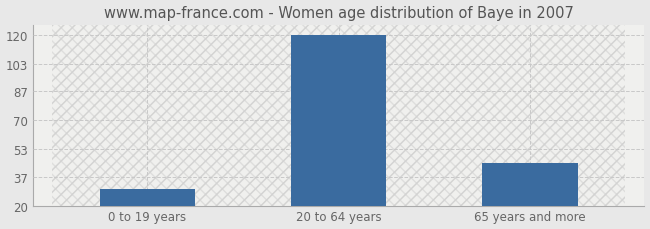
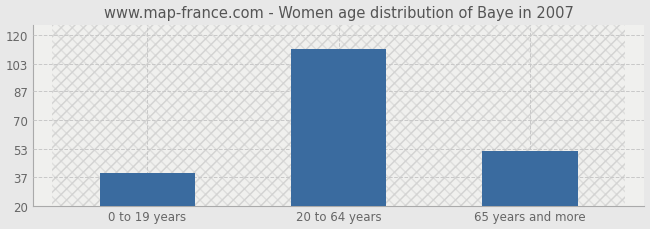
0 to 19 years: 30 -> 39
20 to 64 years: 120 -> 112
65 years and more: 45 -> 52
